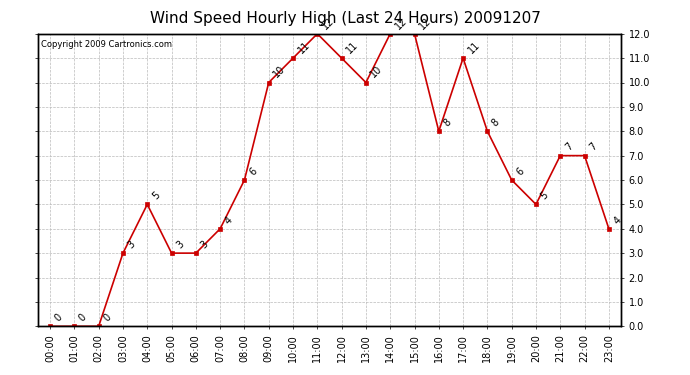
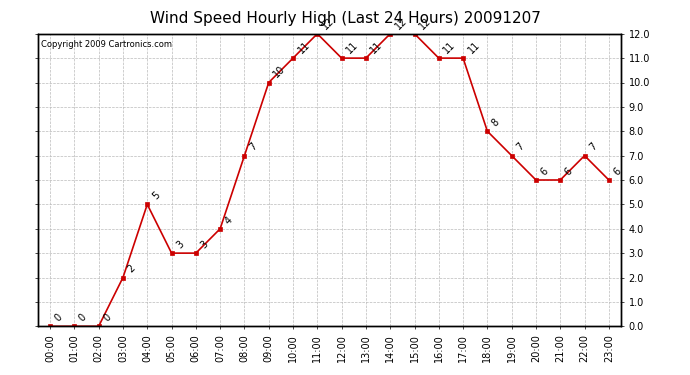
03:00: 3 -> 2
08:00: 6 -> 7
13:00: 10 -> 11
16:00: 8 -> 11
19:00: 6 -> 7
20:00: 5 -> 6
21:00: 7 -> 6
23:00: 4 -> 6
